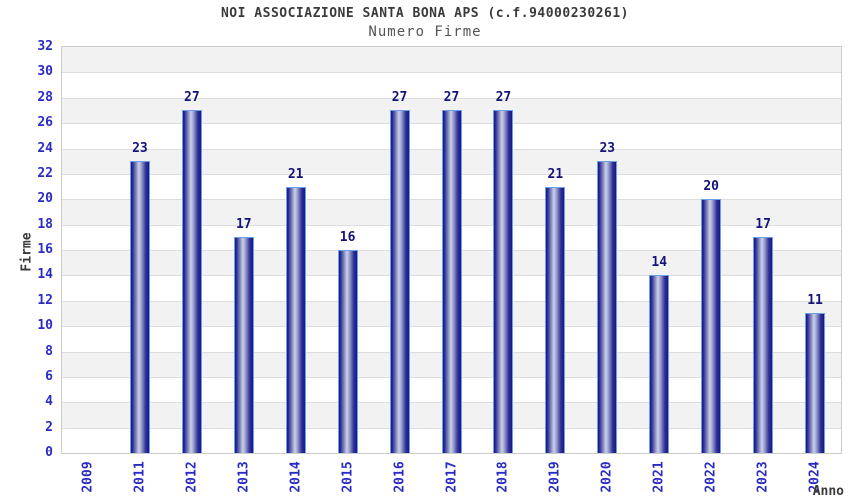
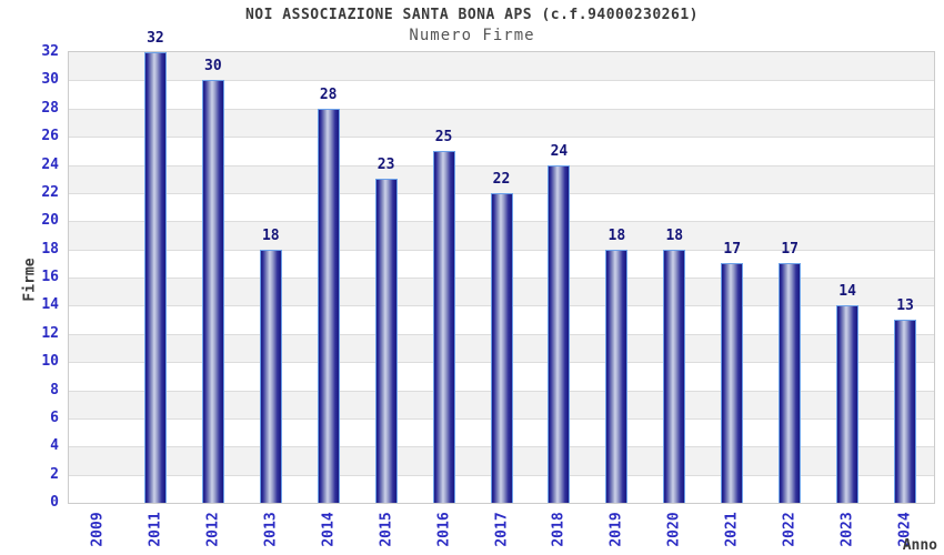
2011: 23 -> 32
2012: 27 -> 30
2013: 17 -> 18
2014: 21 -> 28
2015: 16 -> 23
2016: 27 -> 25
2017: 27 -> 22
2018: 27 -> 24
2019: 21 -> 18
2020: 23 -> 18
2021: 14 -> 17
2022: 20 -> 17
2023: 17 -> 14
2024: 11 -> 13
